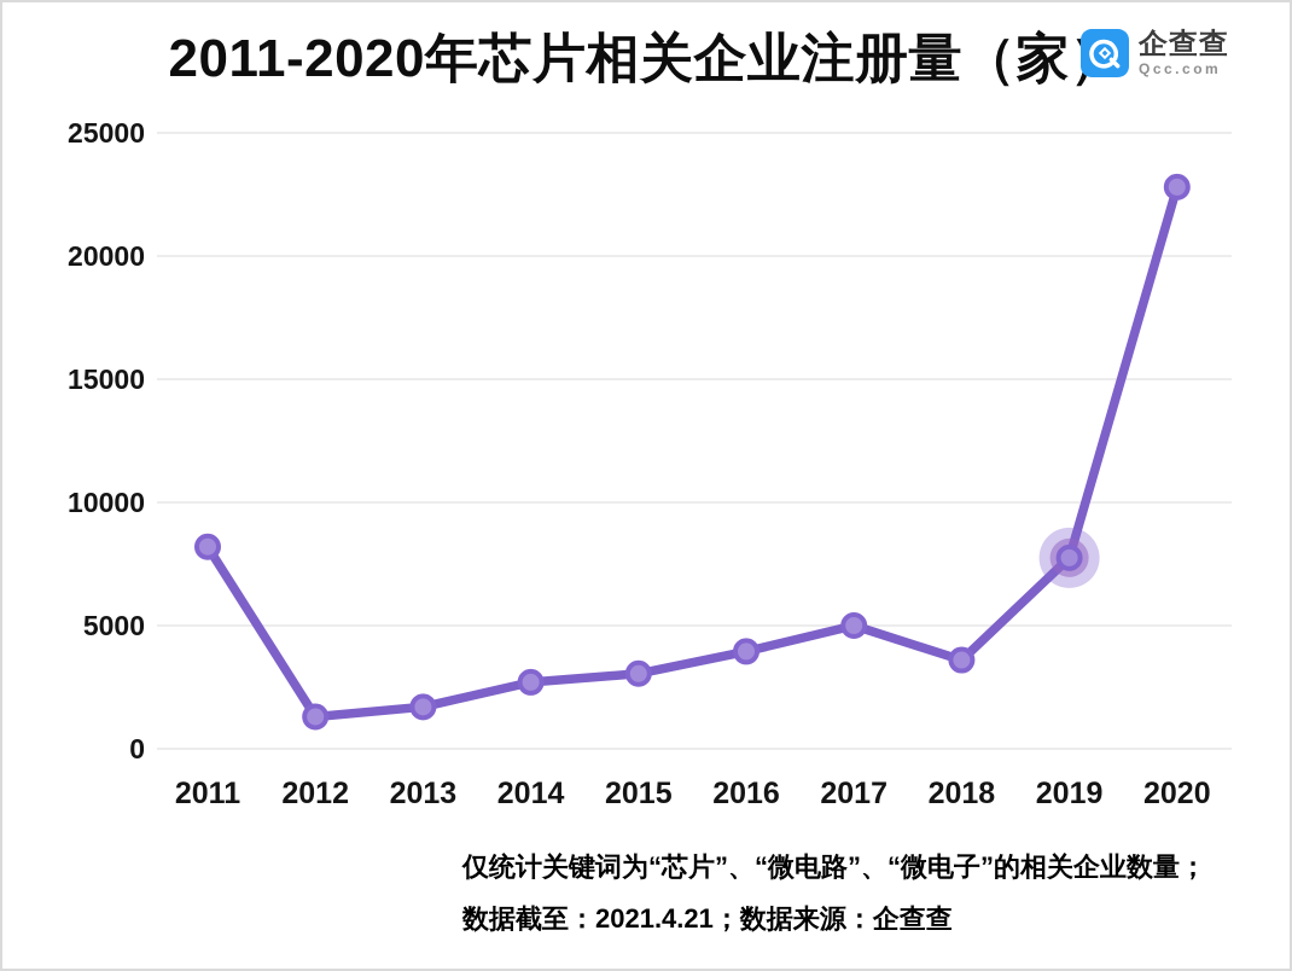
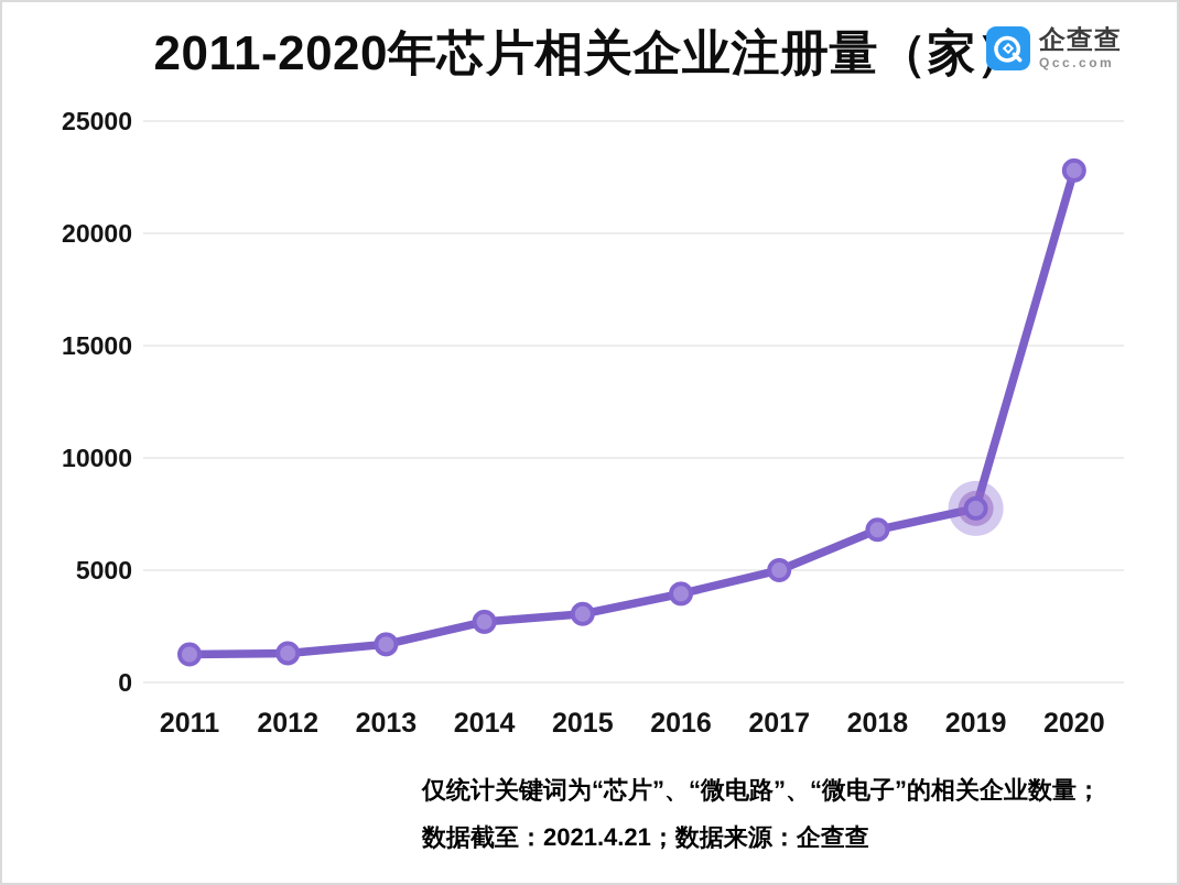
2011: 8200 -> 1200
2018: 3600 -> 6800
